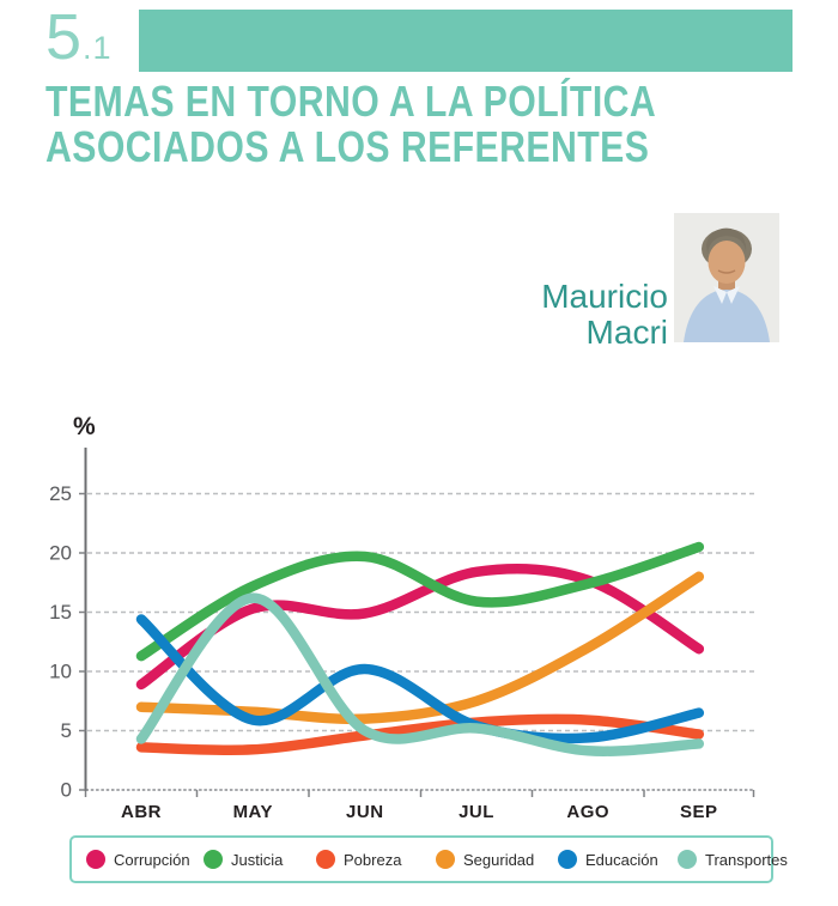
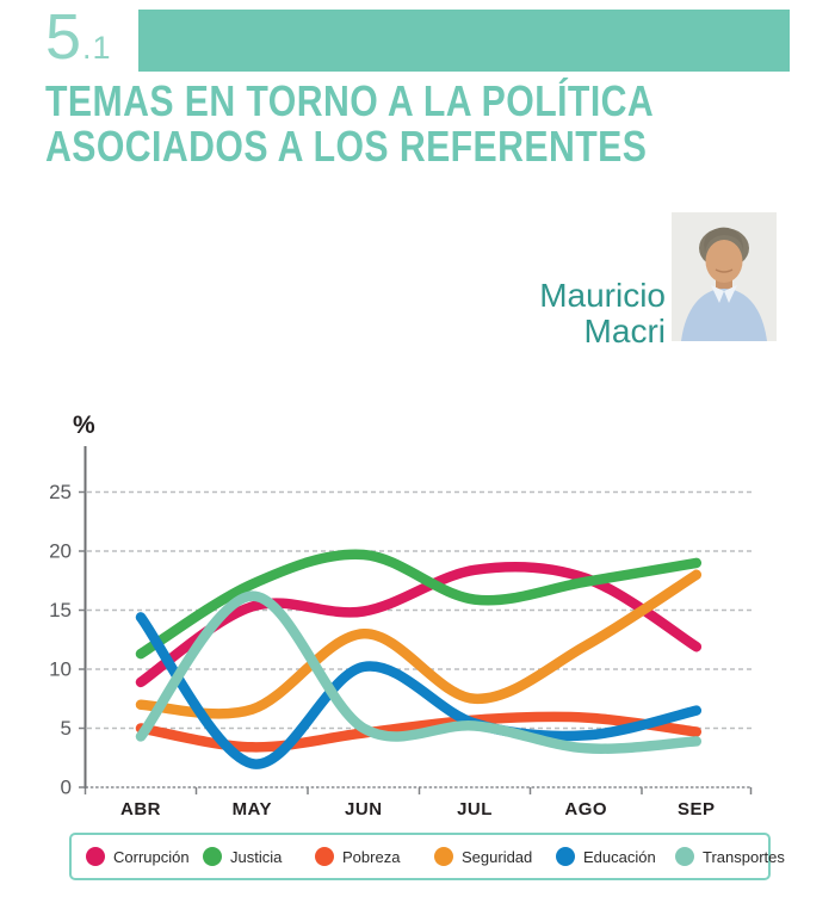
Pobreza/ABR: 4 -> 5
Educación/MAY: 6 -> 2
Seguridad/JUN: 6 -> 13
Justicia/SEP: 20 -> 19
